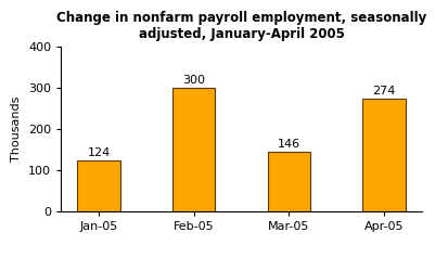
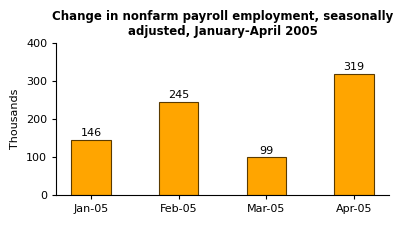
Jan-05: 124 -> 146
Feb-05: 300 -> 245
Mar-05: 146 -> 99
Apr-05: 274 -> 319
